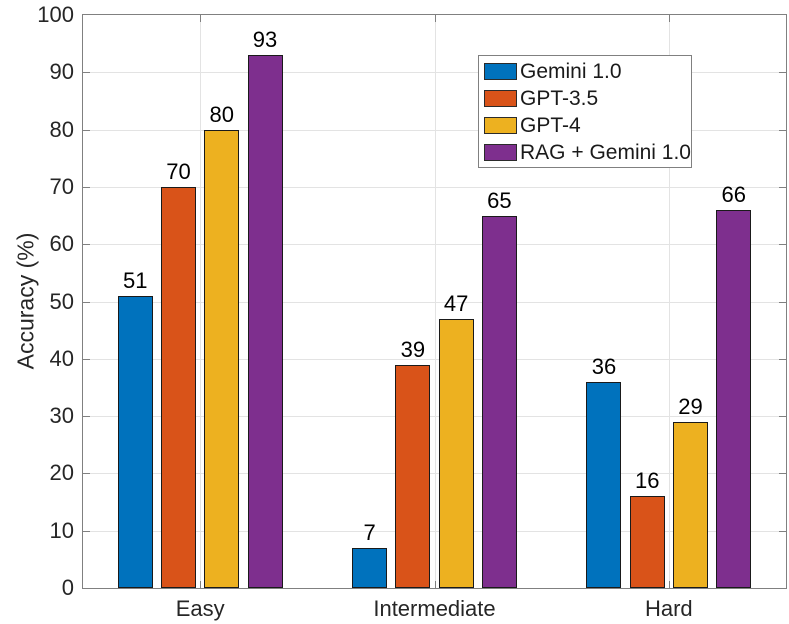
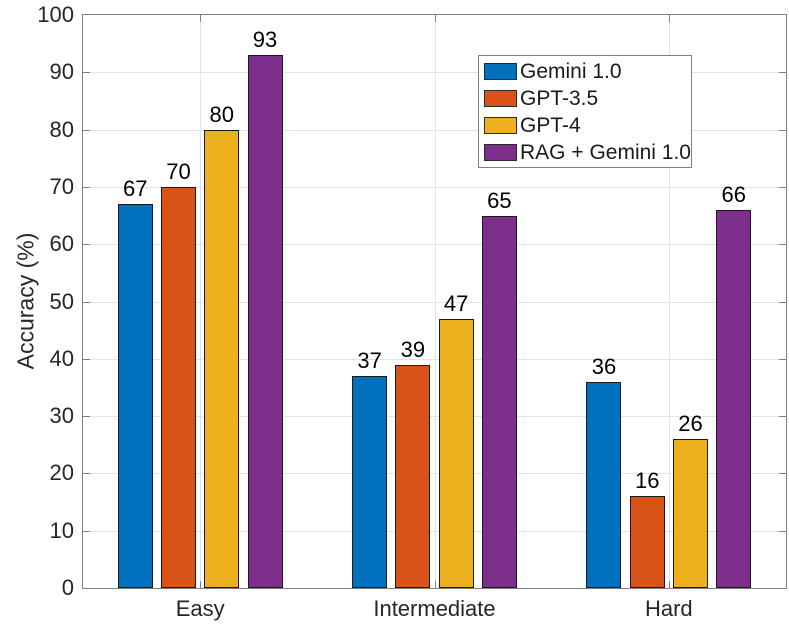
Gemini 1.0/Easy: 51 -> 67
Gemini 1.0/Intermediate: 7 -> 37
GPT-4/Hard: 29 -> 26
